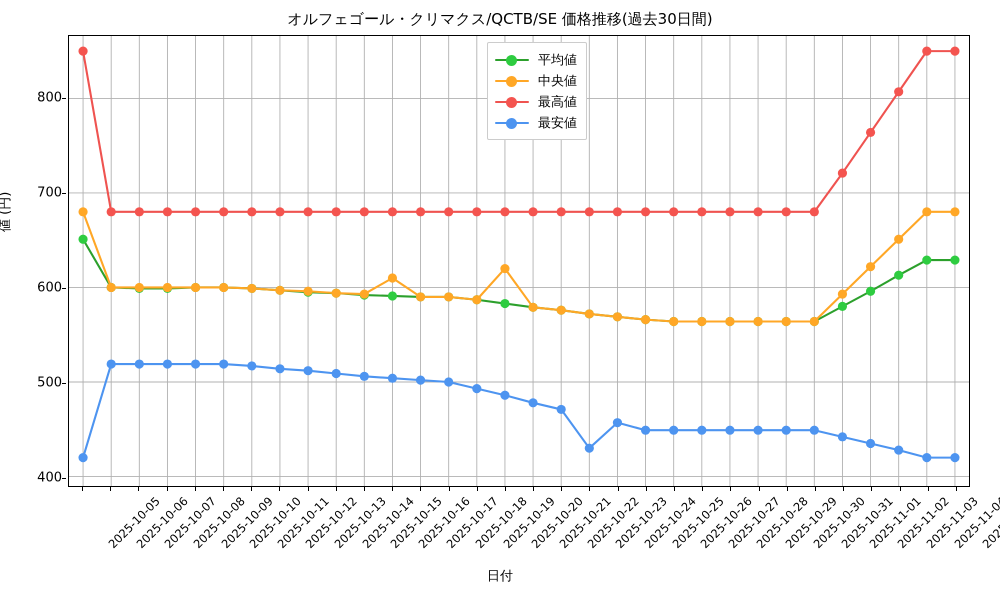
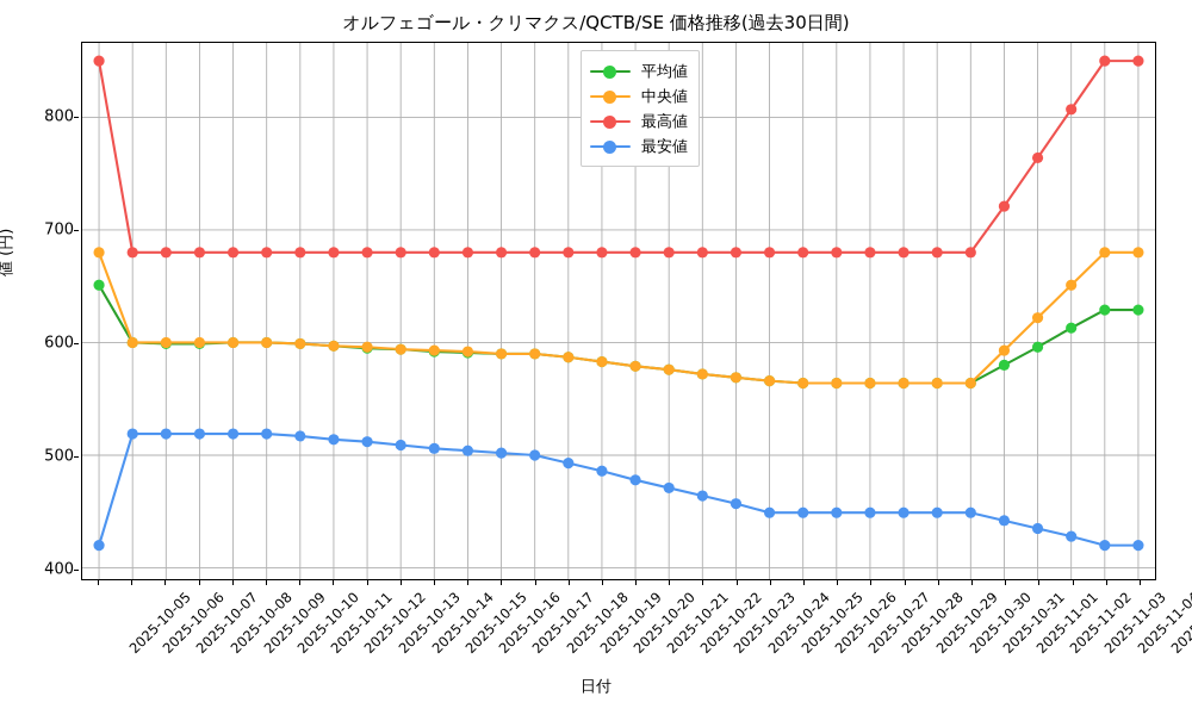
中央値/2025-10-16: 610 -> 590
中央値/2025-10-20: 620 -> 580
最安値/2025-10-23: 430 -> 460
